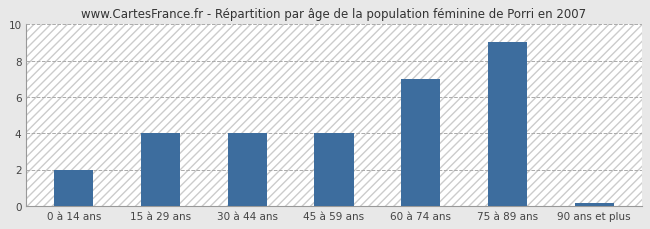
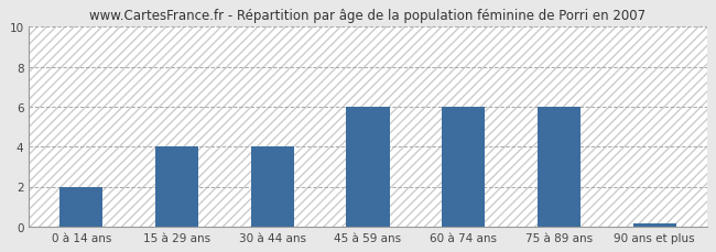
45 à 59 ans: 4.0 -> 6.0
60 à 74 ans: 7.0 -> 6.0
75 à 89 ans: 9.0 -> 6.0
